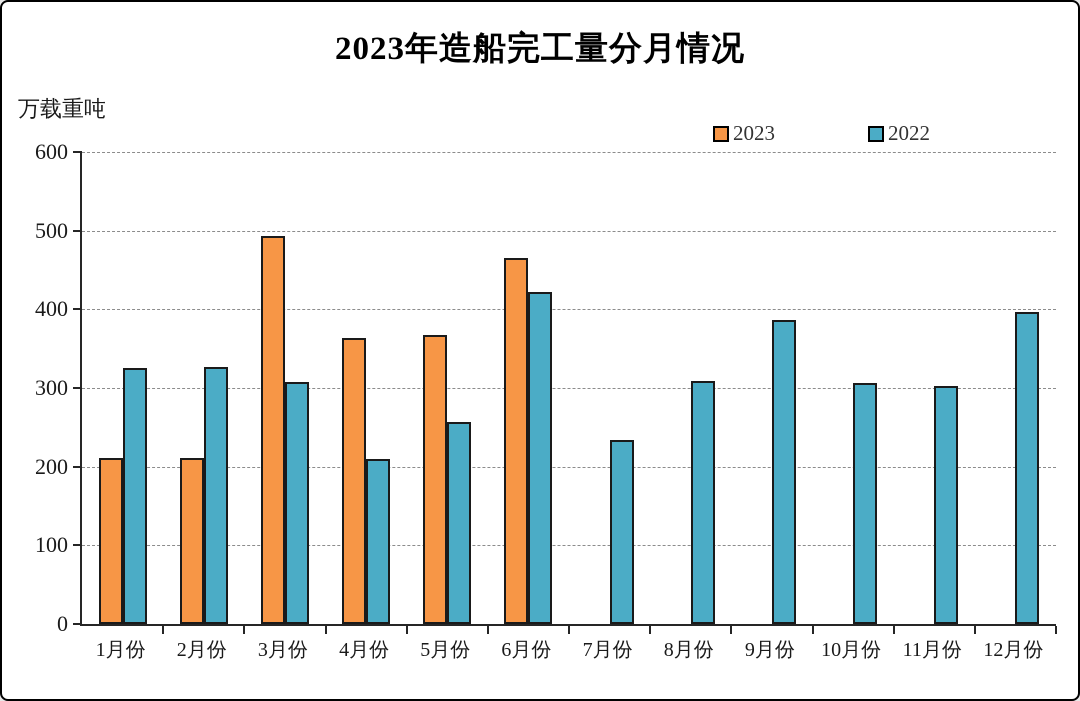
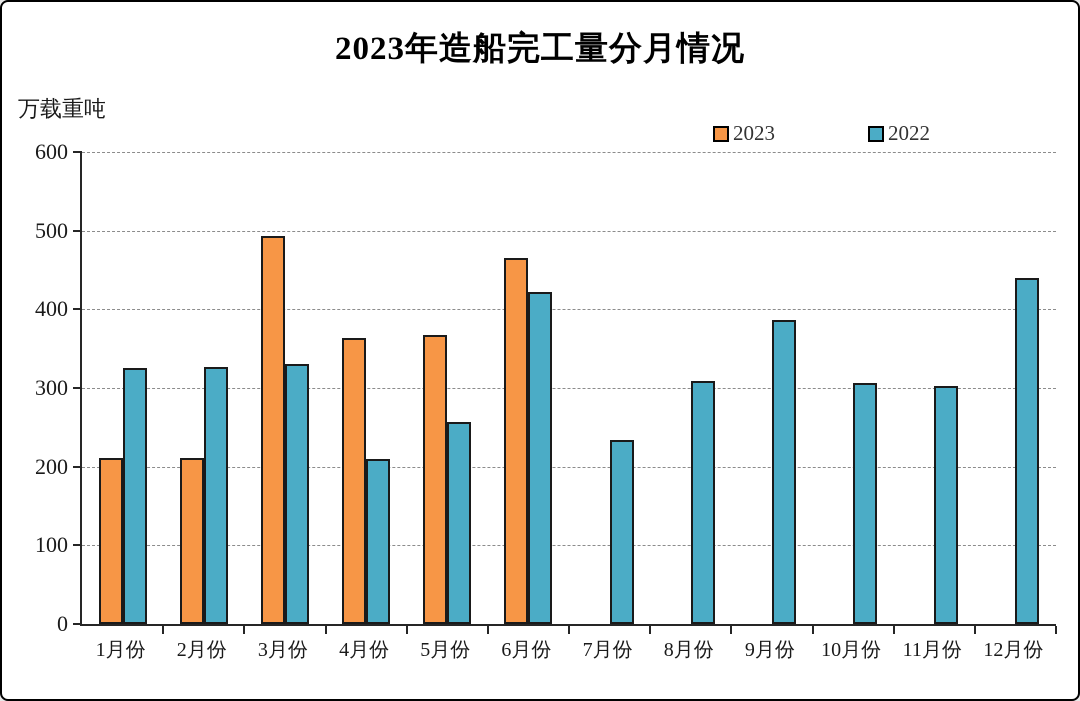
2022/3月份: 310 -> 330
2022/12月份: 400 -> 440
